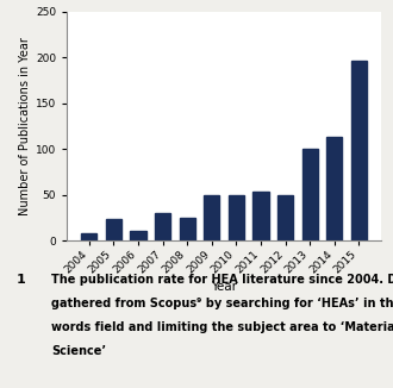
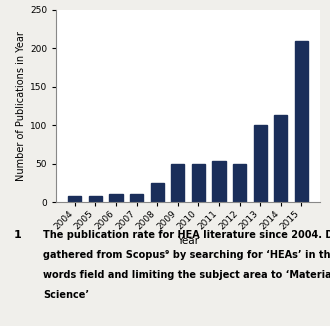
2005: 24 -> 8
2007: 30 -> 10
2015: 196 -> 210
